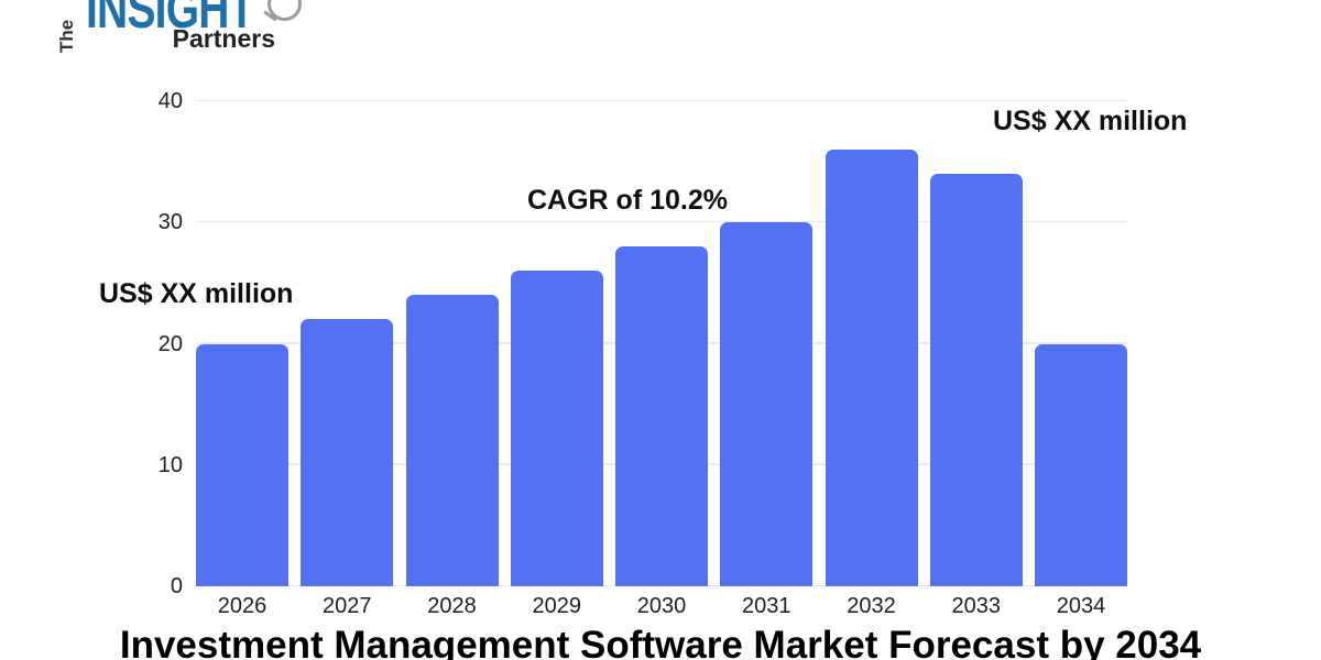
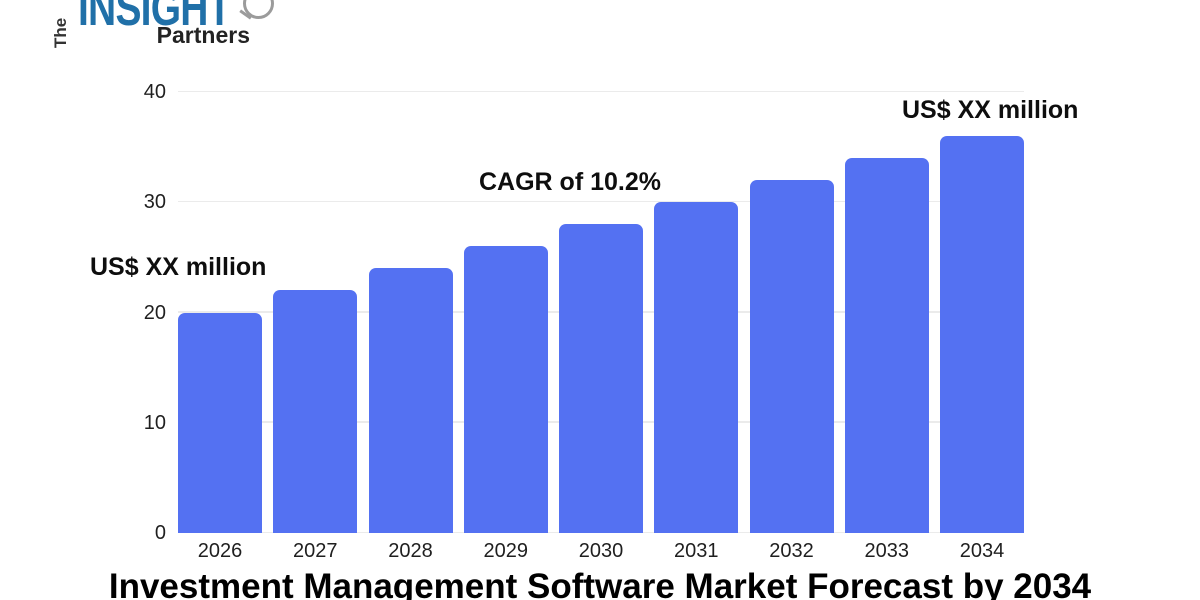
2032: 36 -> 32
2034: 20 -> 36
